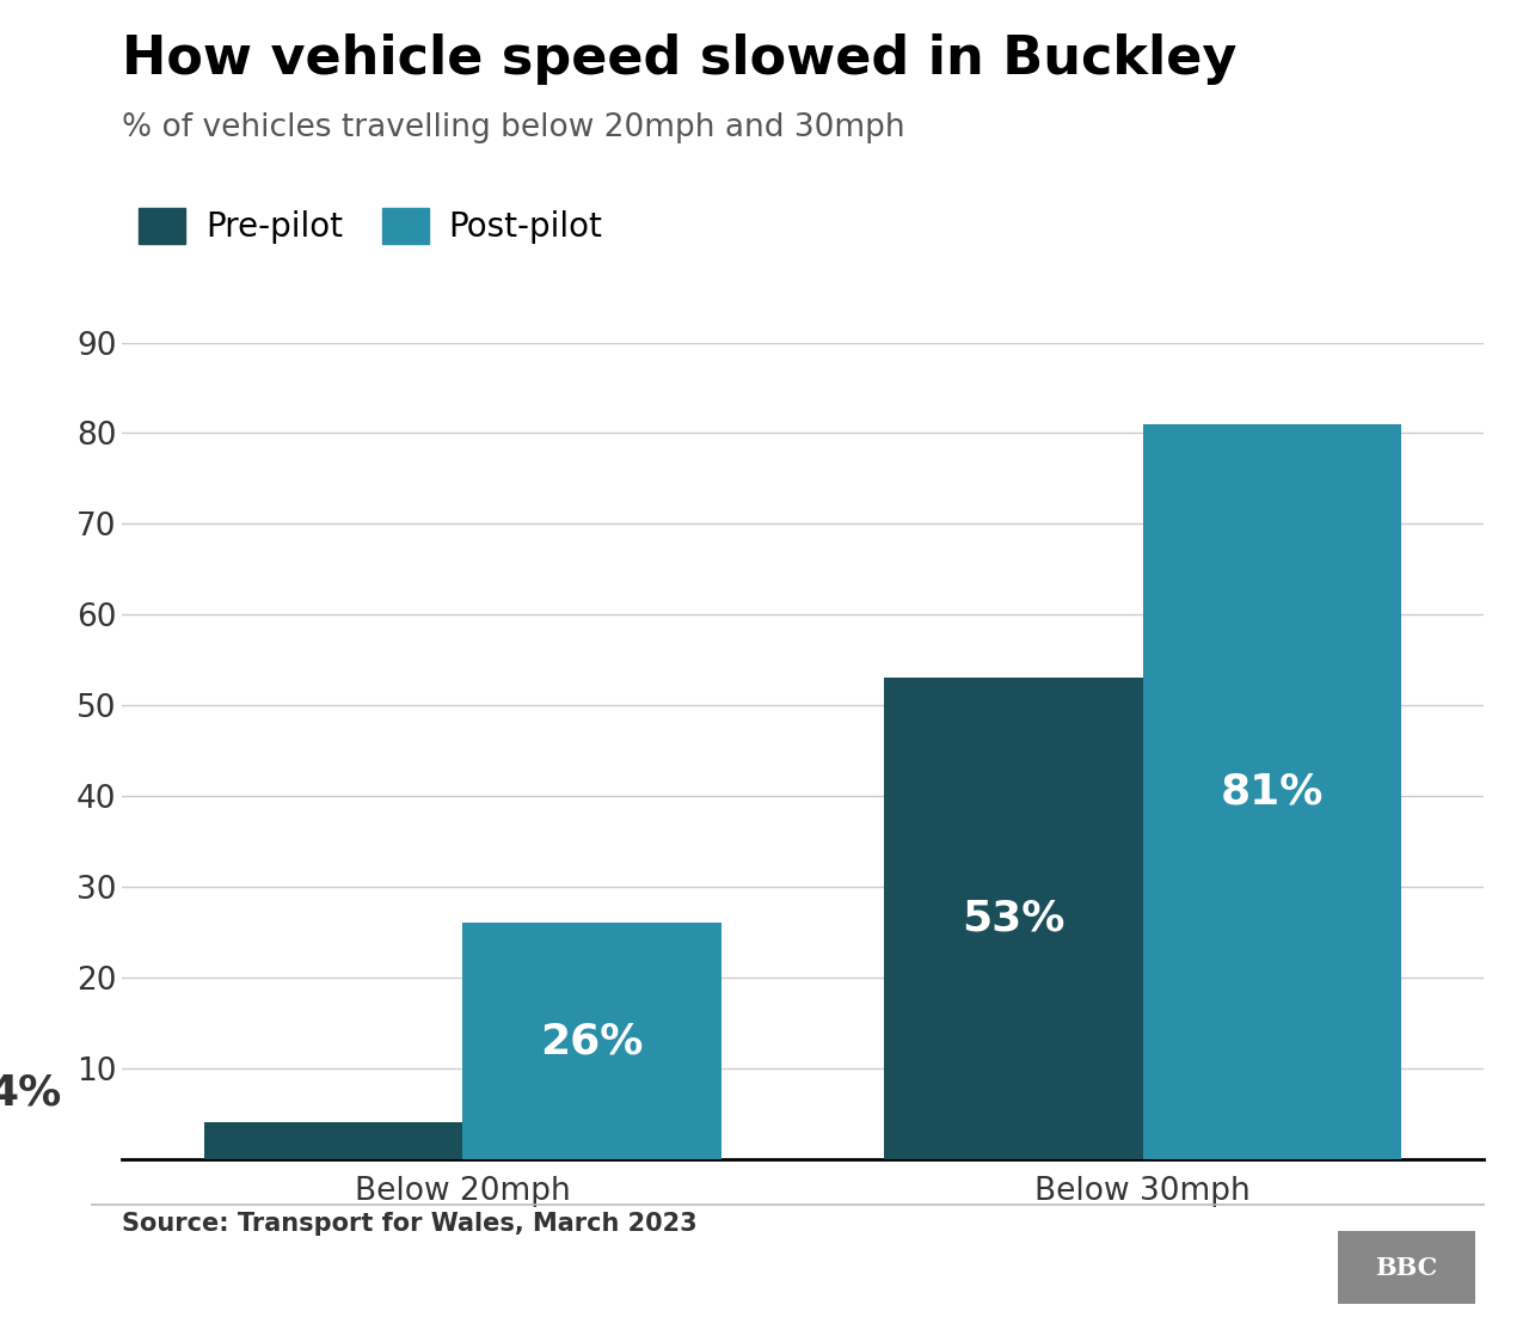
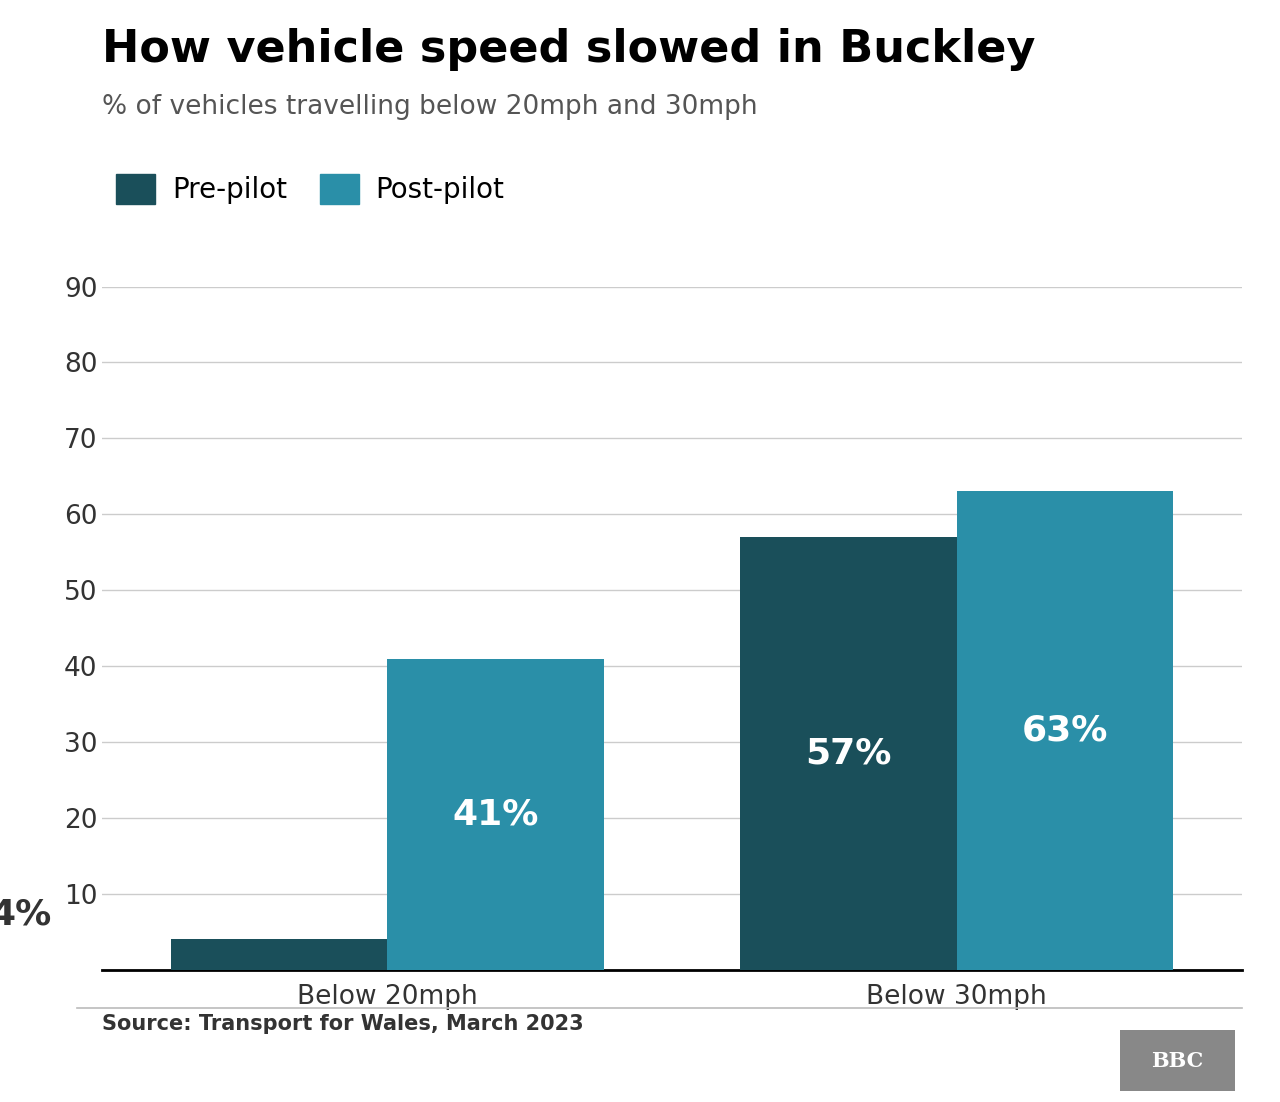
Post-pilot/Below 20mph: 26% -> 41%
Pre-pilot/Below 30mph: 53% -> 57%
Post-pilot/Below 30mph: 81% -> 63%
